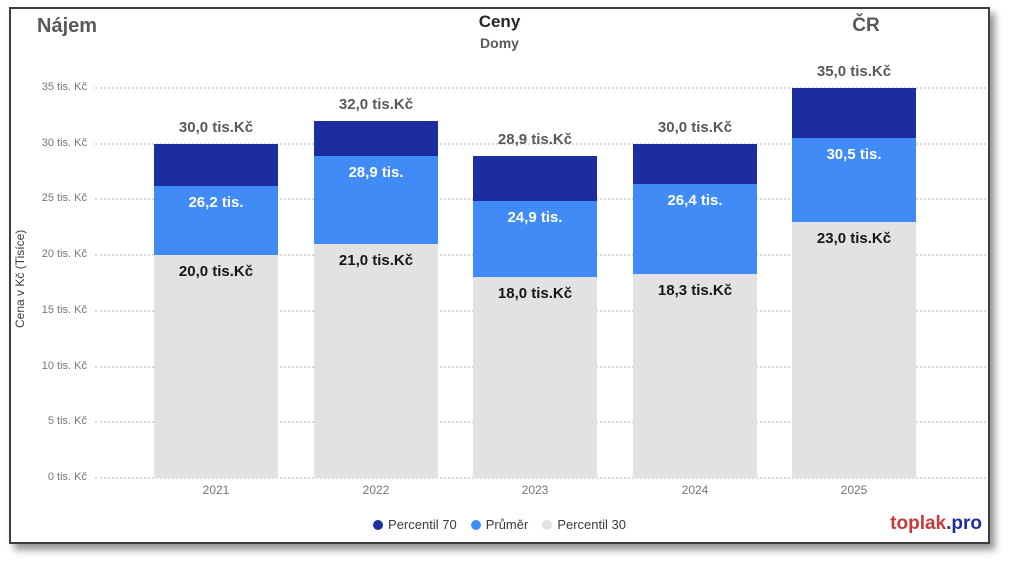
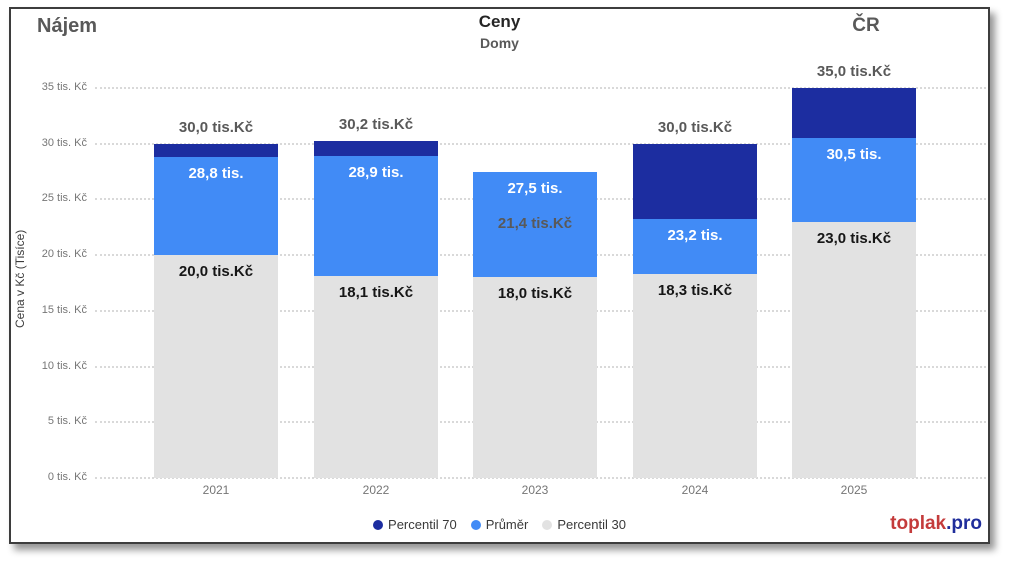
Průměr/2021: 26,2 -> 28,8
Percentil 70/2022: 32,0 -> 30,2
Percentil 30/2022: 21,0 -> 18,1
Percentil 70/2023: 28,9 -> 21,4
Průměr/2023: 24,9 -> 27,5
Průměr/2024: 26,4 -> 23,2
